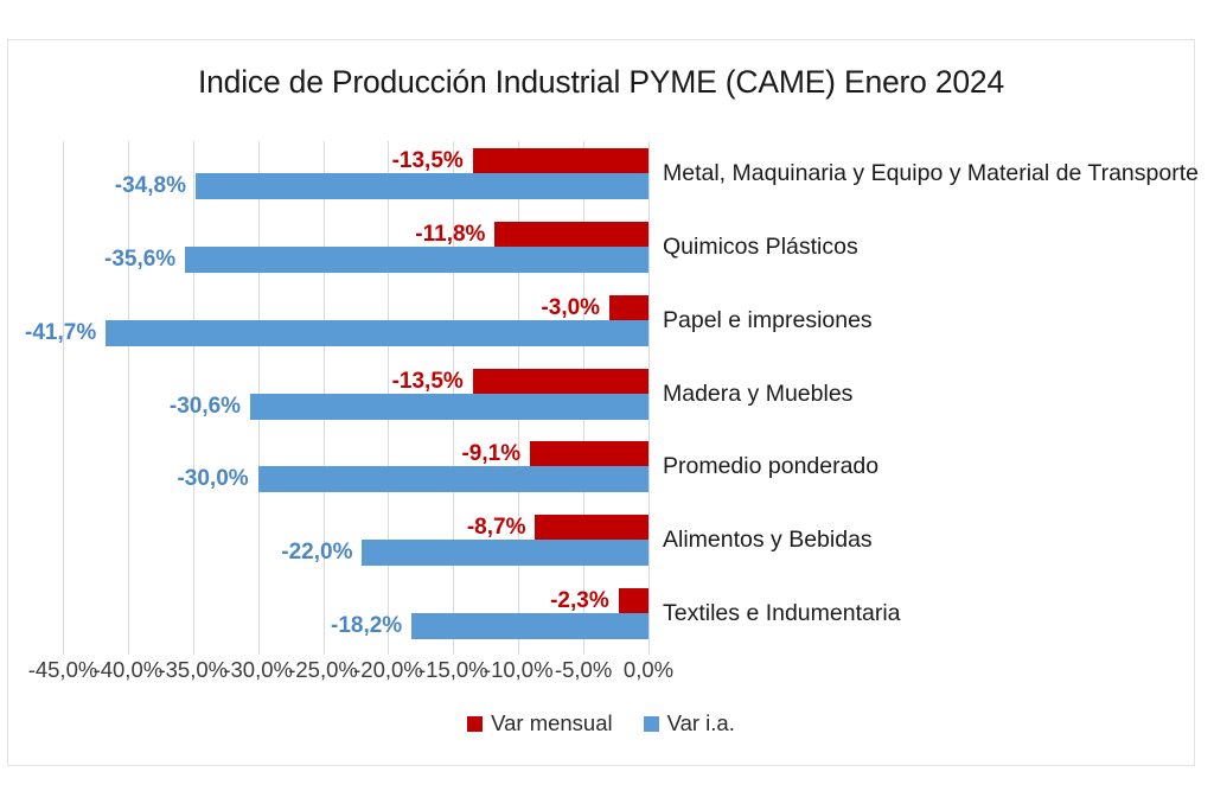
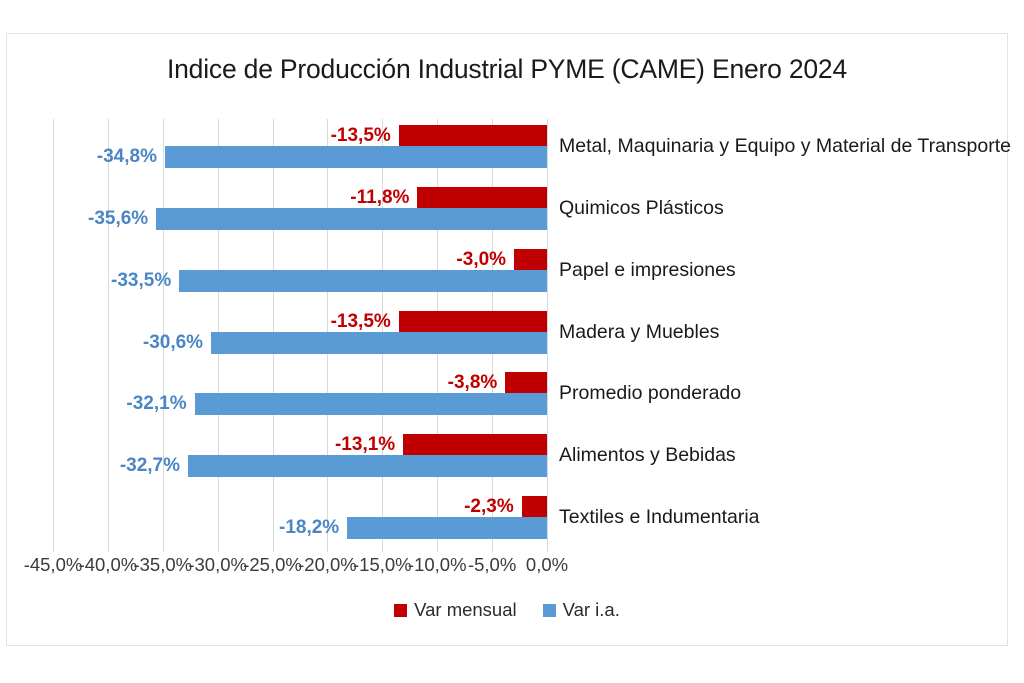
Var i.a./Papel e impresiones: -41,7% -> -33,5%
Var mensual/Promedio ponderado: -9,1% -> -3,8%
Var i.a./Promedio ponderado: -30,0% -> -32,1%
Var mensual/Alimentos y Bebidas: -8,7% -> -13,1%
Var i.a./Alimentos y Bebidas: -22,0% -> -32,7%
